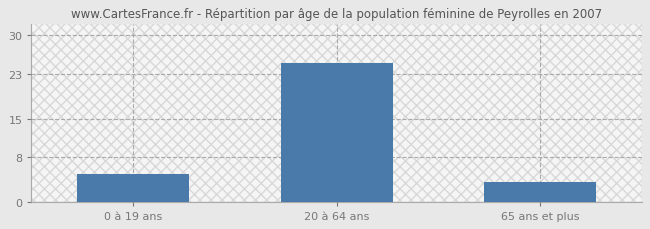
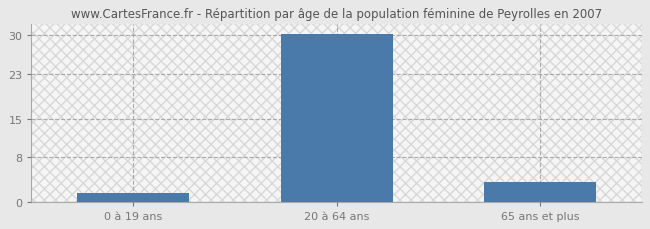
0 à 19 ans: 5.0 -> 1.6
20 à 64 ans: 25.0 -> 30.2
